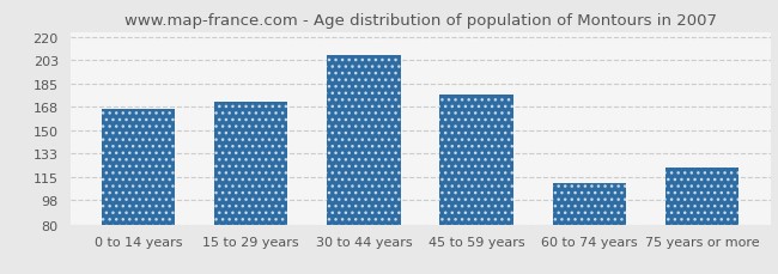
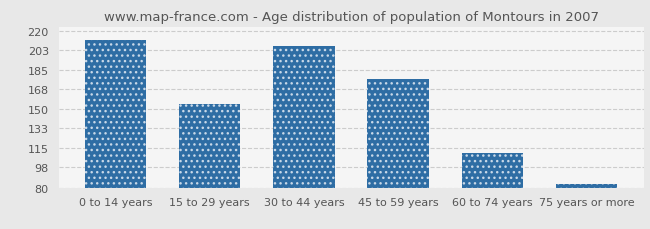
0 to 14 years: 166 -> 212
15 to 29 years: 172 -> 155
75 years or more: 123 -> 83
